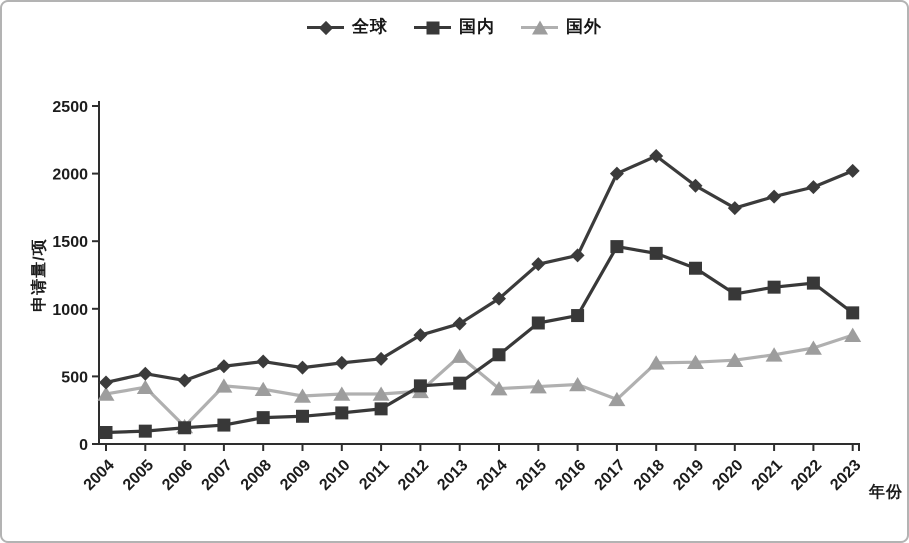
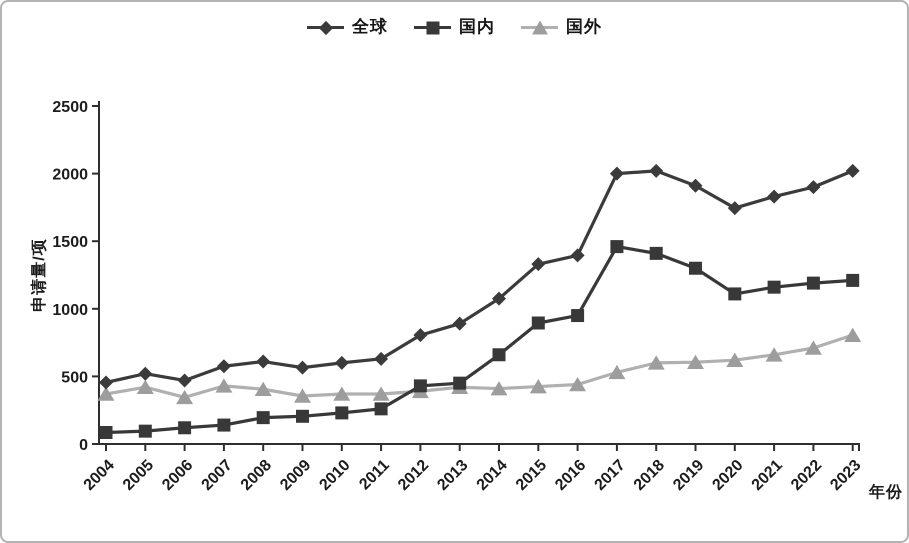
国外/2006: 130 -> 340
国外/2013: 650 -> 420
国外/2017: 330 -> 530
全球/2018: 2130 -> 2020
国内/2023: 970 -> 1210
